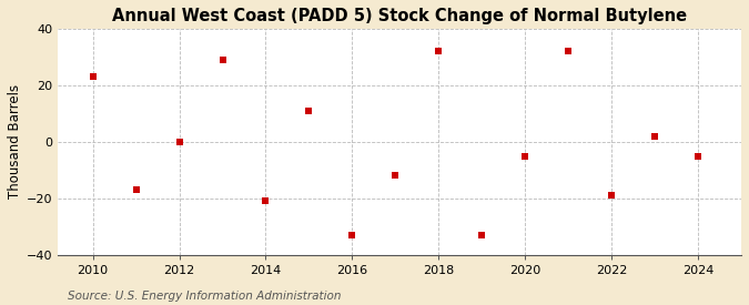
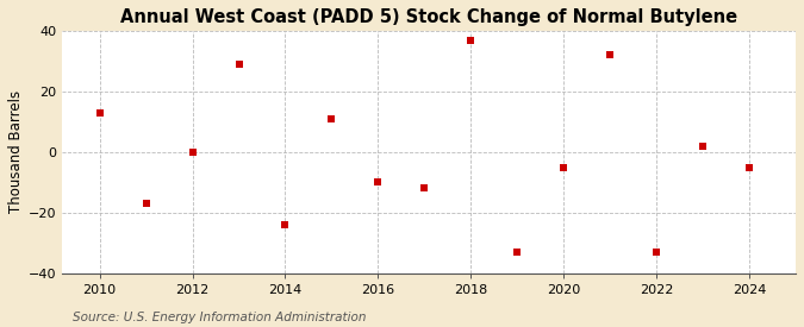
2010: 23 -> 13
2014: -21 -> -24
2016: -33 -> -10
2018: 32 -> 37
2022: -19 -> -33
